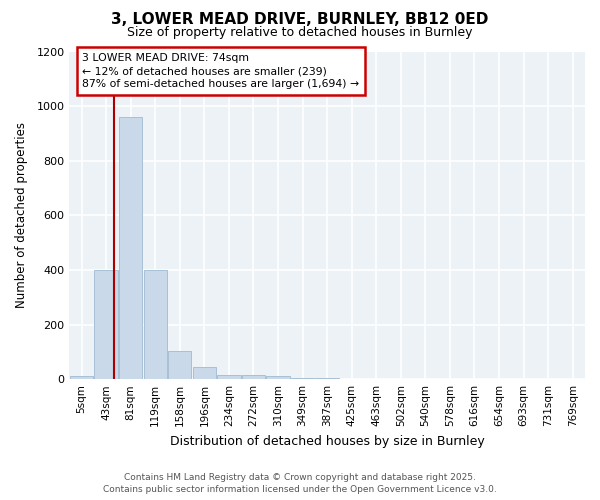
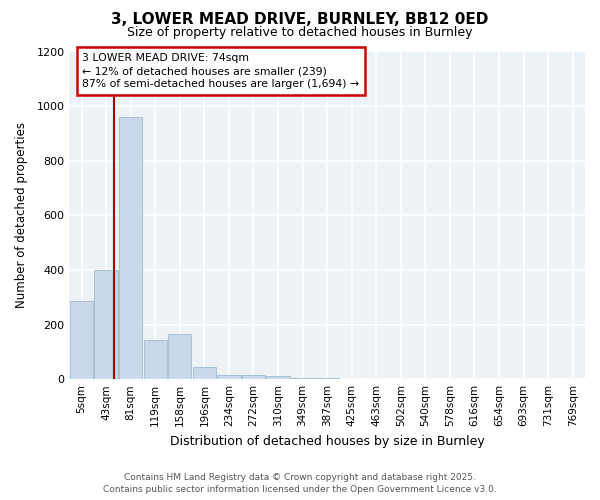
5sqm: 10 -> 285
119sqm: 400 -> 145
158sqm: 105 -> 165
